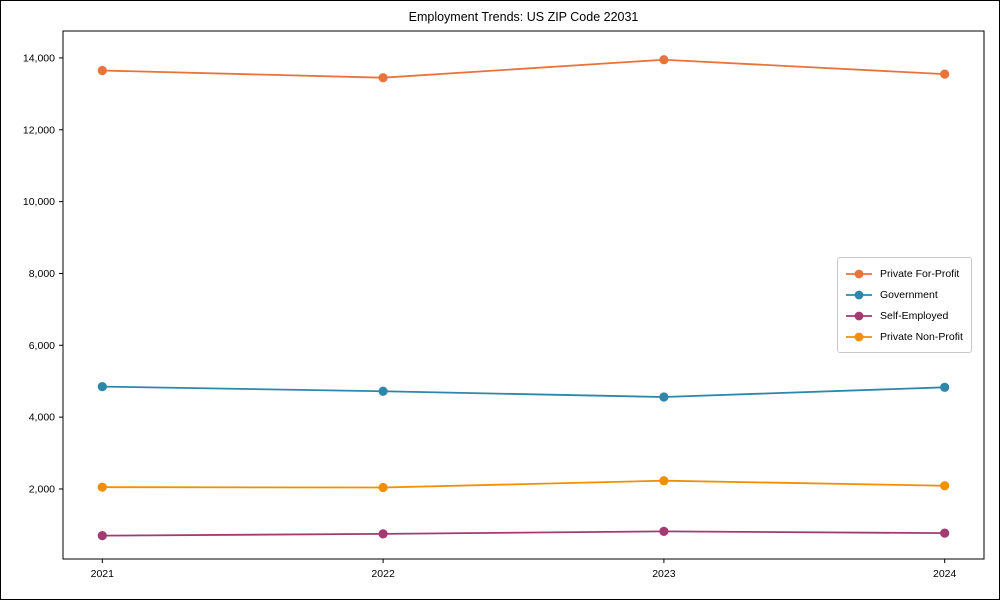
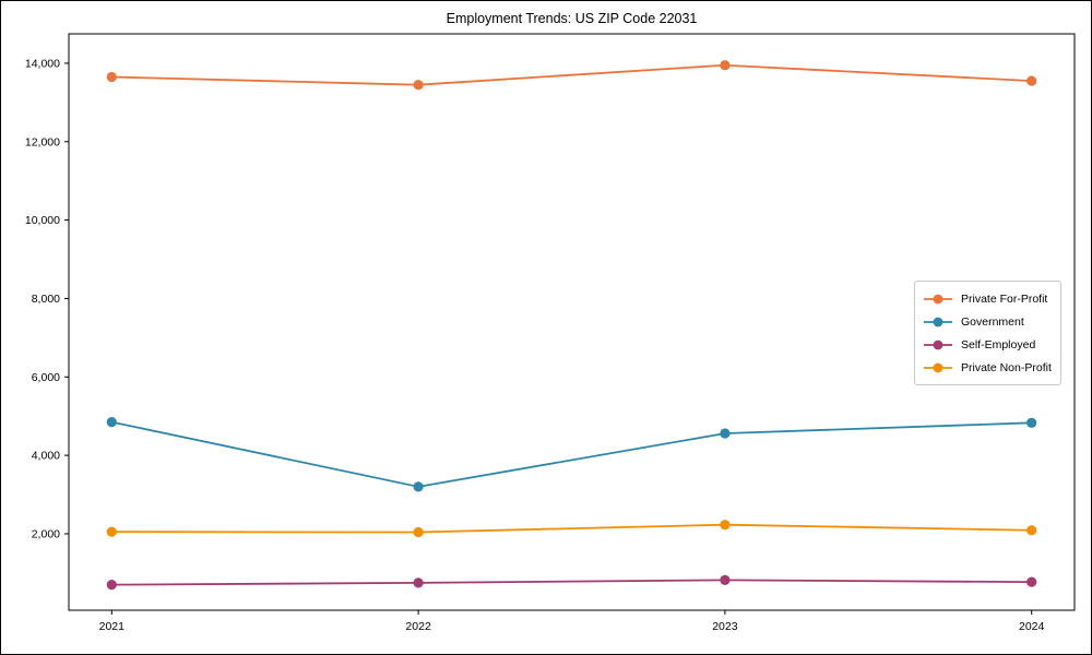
Government/2022: 4700 -> 3200
